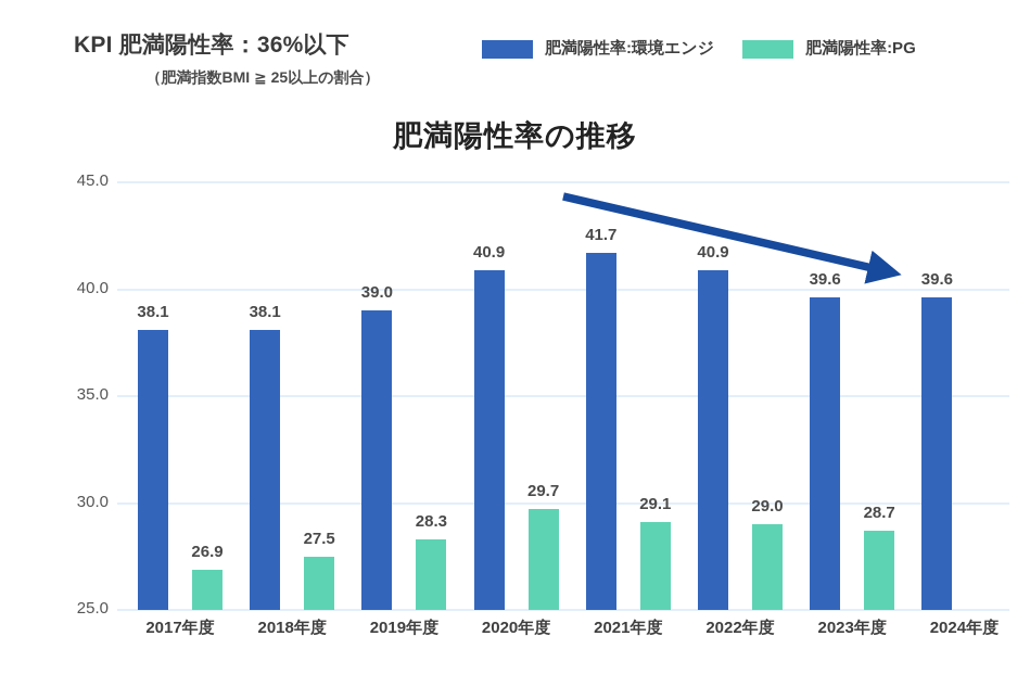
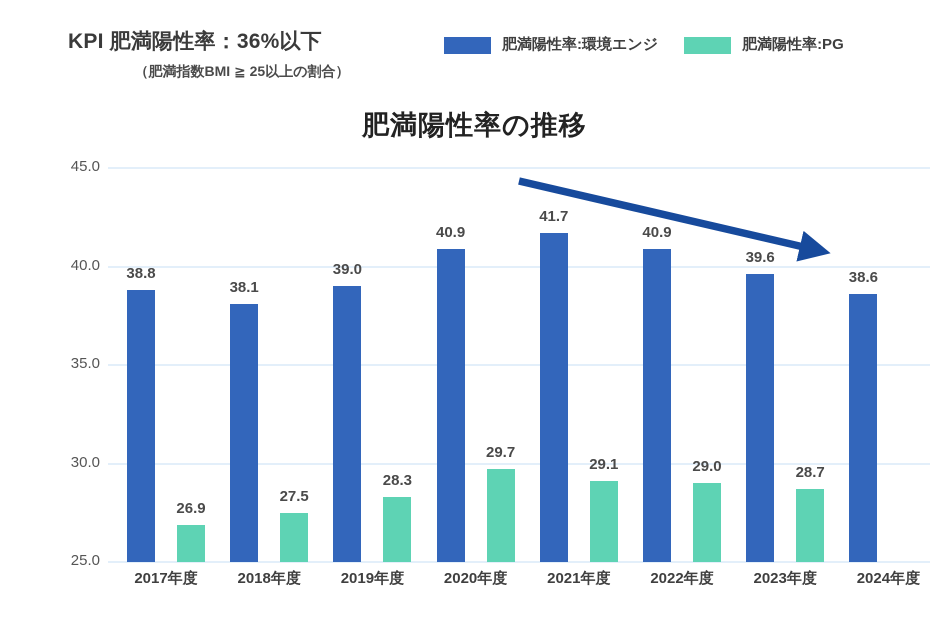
肥満陽性率:環境エンジ/2017年度: 38.1 -> 38.8
肥満陽性率:環境エンジ/2024年度: 39.6 -> 38.6
